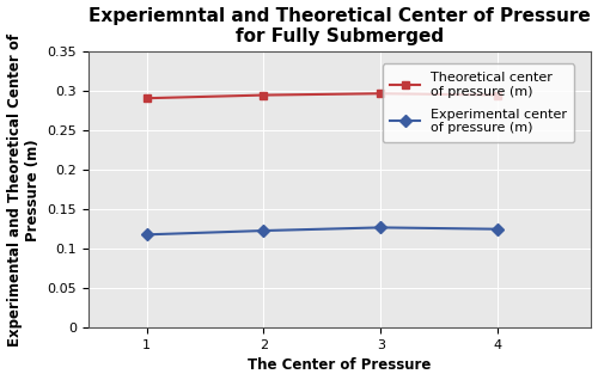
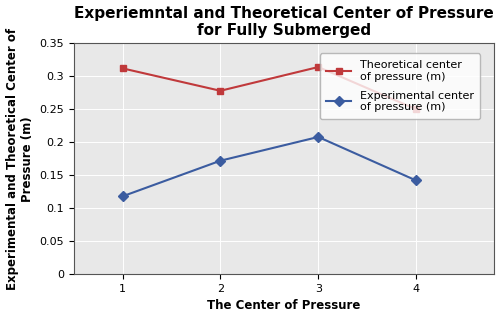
Theoretical center of pressure (m)/1: 0.291 -> 0.312
Theoretical center of pressure (m)/2: 0.295 -> 0.278
Experimental center of pressure (m)/2: 0.123 -> 0.172
Theoretical center of pressure (m)/3: 0.297 -> 0.314
Experimental center of pressure (m)/3: 0.127 -> 0.208
Theoretical center of pressure (m)/4: 0.295 -> 0.250
Experimental center of pressure (m)/4: 0.125 -> 0.142
